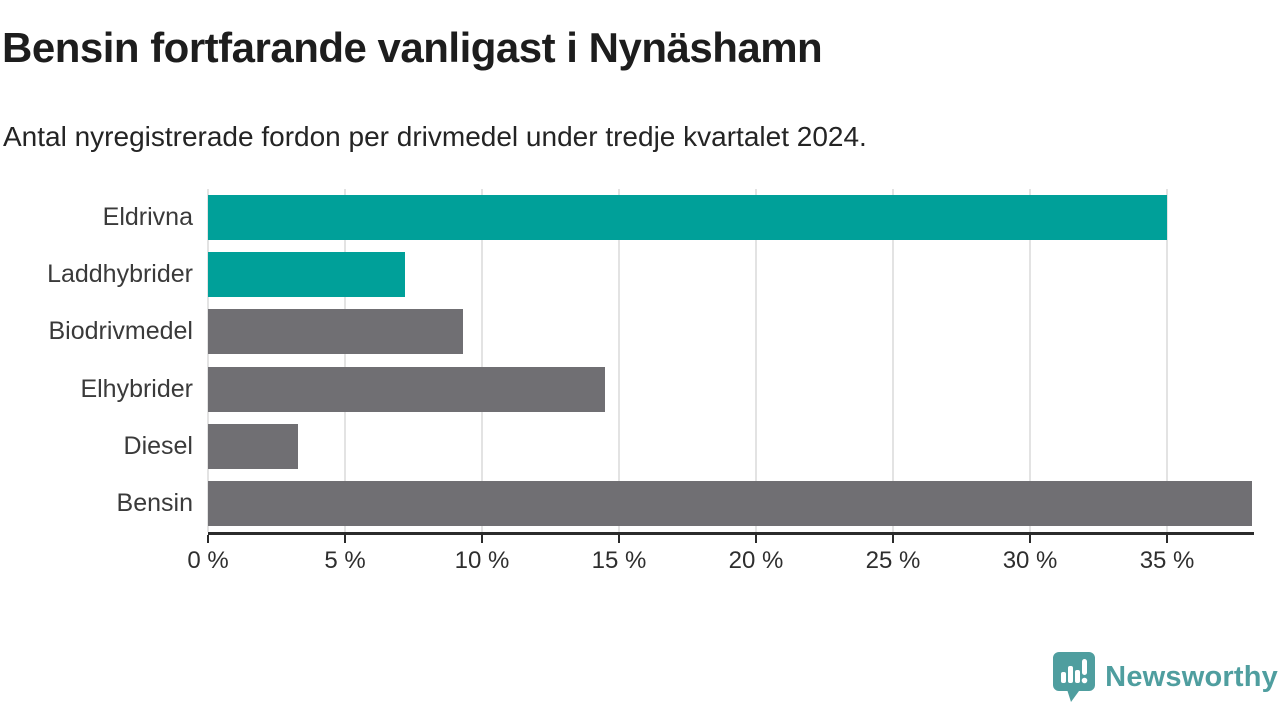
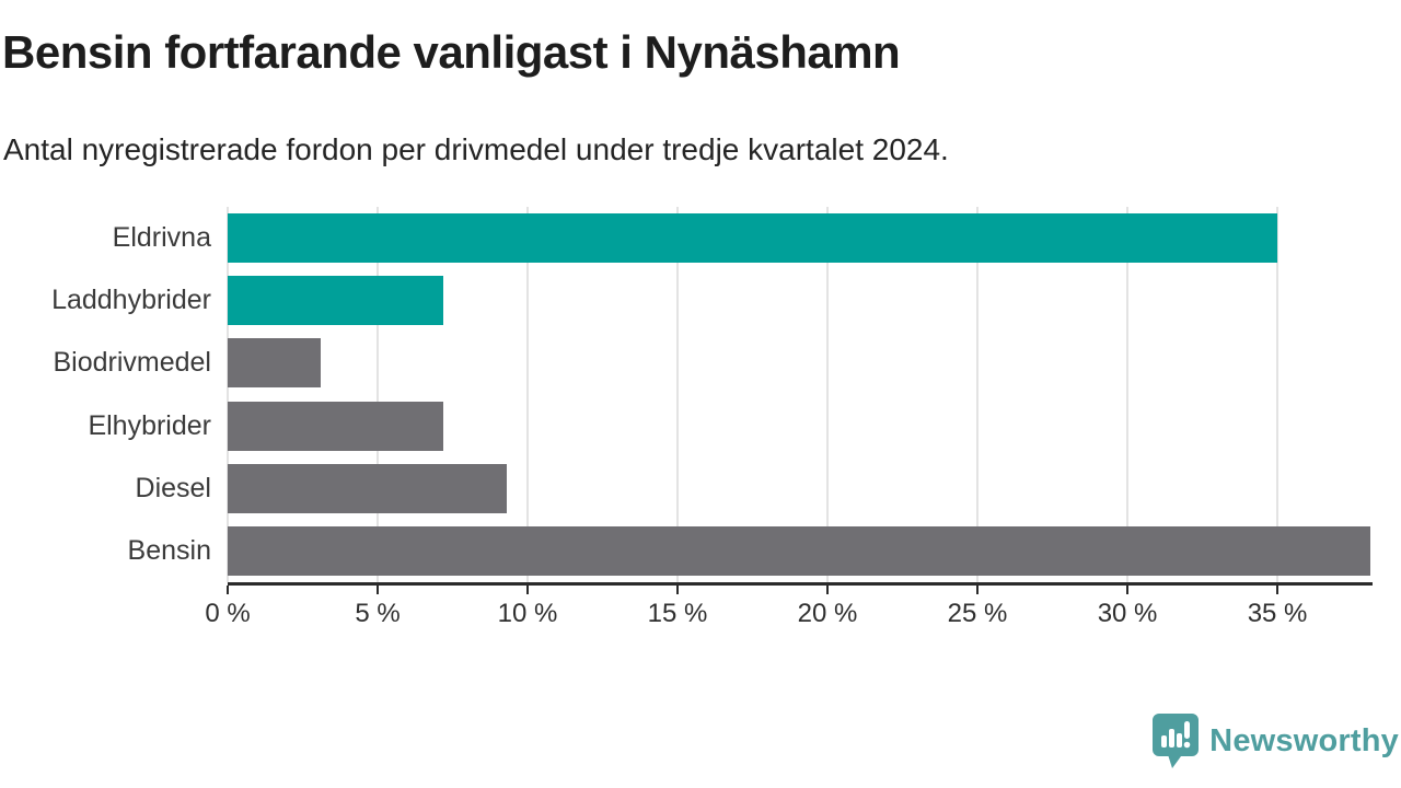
Biodrivmedel: 9.3% -> 3.1%
Elhybrider: 14.5% -> 7.2%
Diesel: 3.3% -> 9.3%
